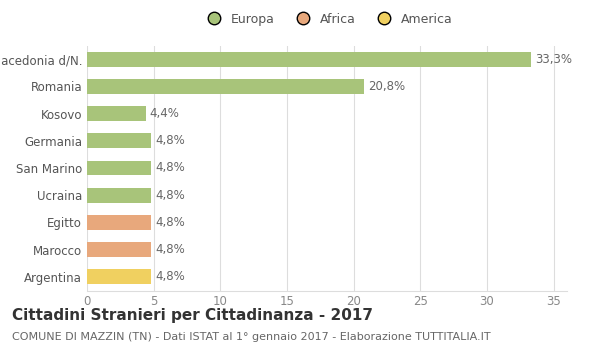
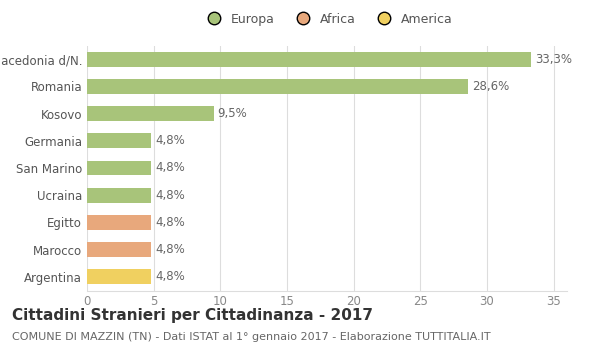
Romania: 20,8% -> 28,6%
Kosovo: 4,4% -> 9,5%
